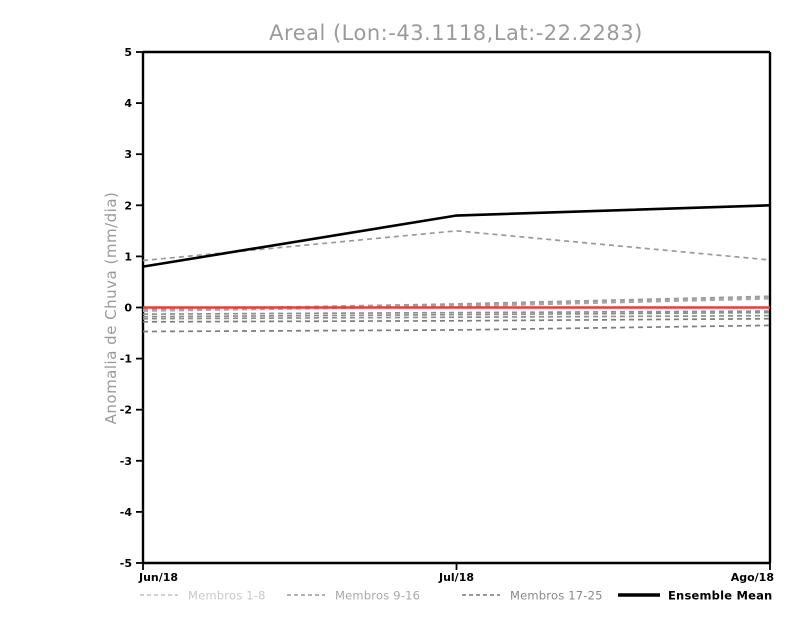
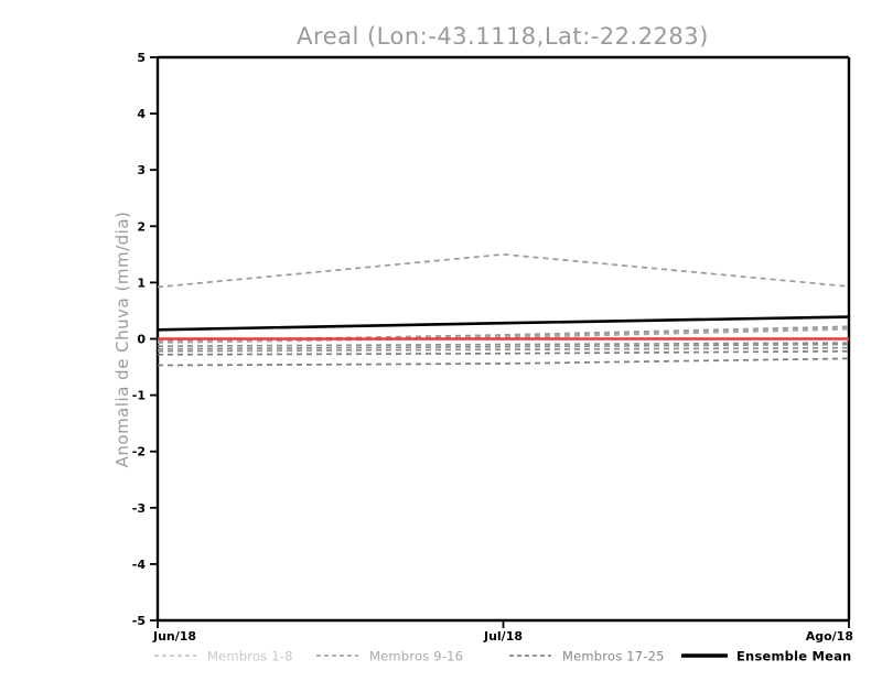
Ensemble Mean/Jun/18: 0.8 -> 0.2
Ensemble Mean/Jul/18: 1.8 -> 0.3
Ensemble Mean/Ago/18: 2.0 -> 0.4
